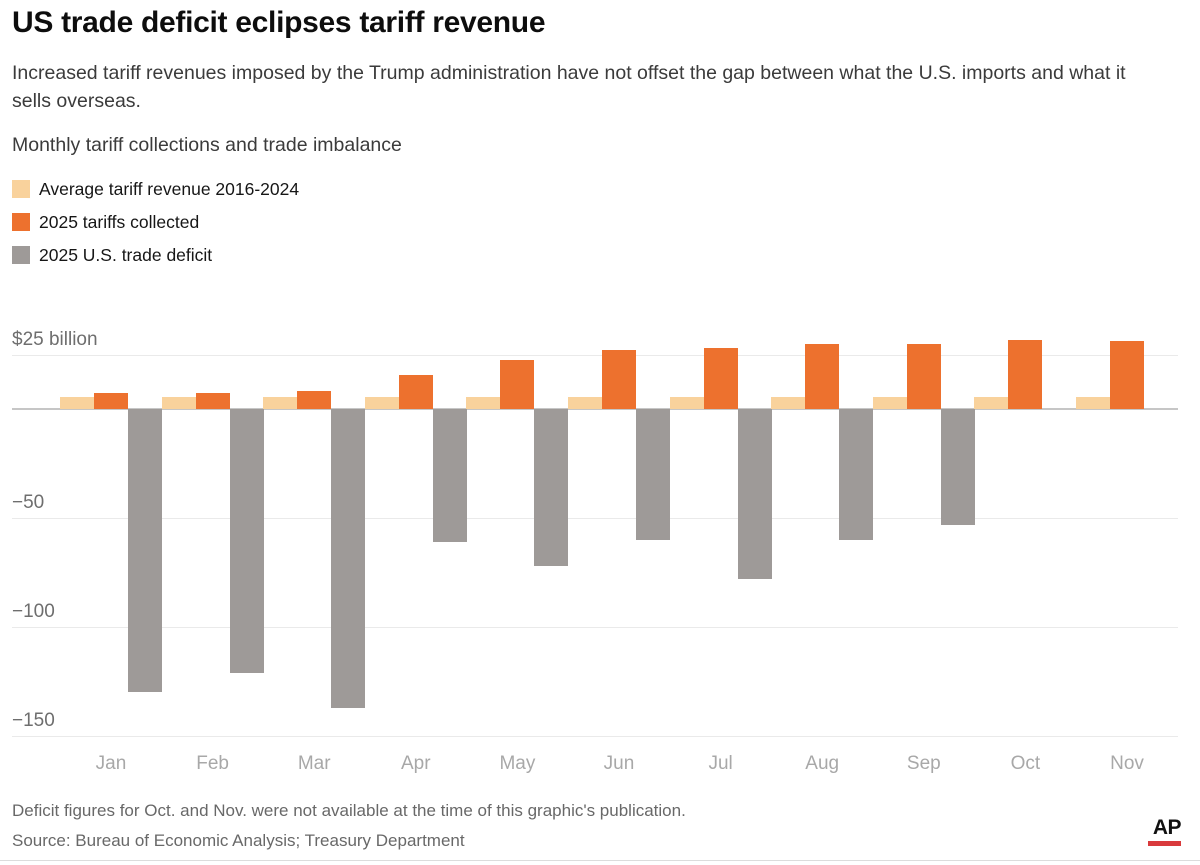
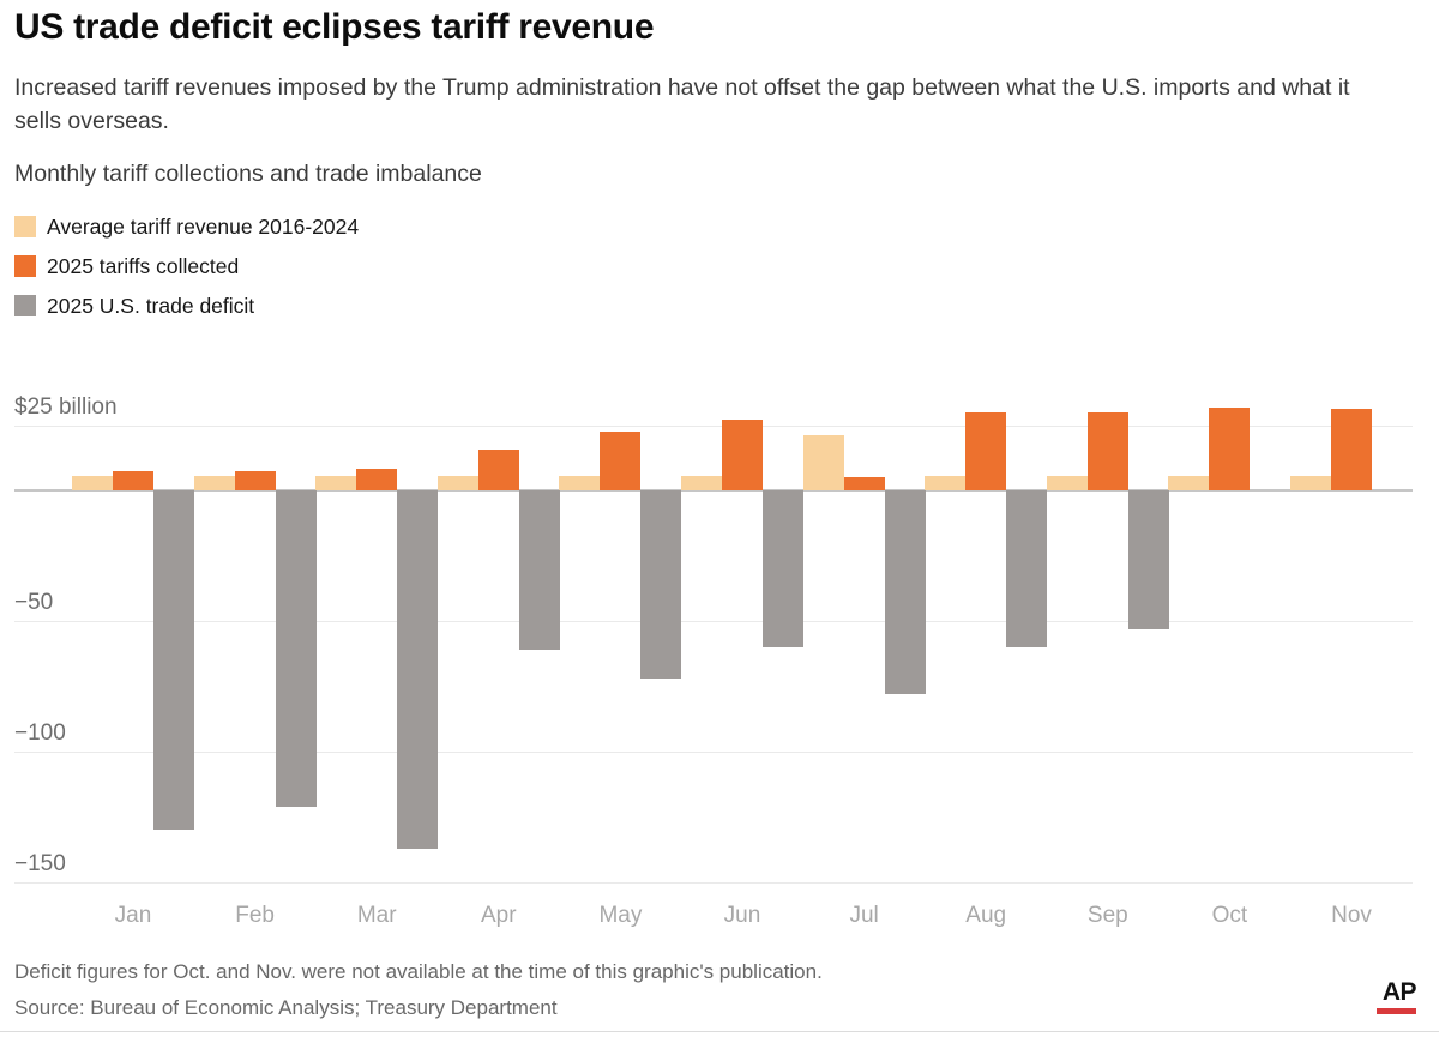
Average tariff revenue 2016-2024/Jul: 6 -> 21
2025 tariffs collected/Jul: 28 -> 5
